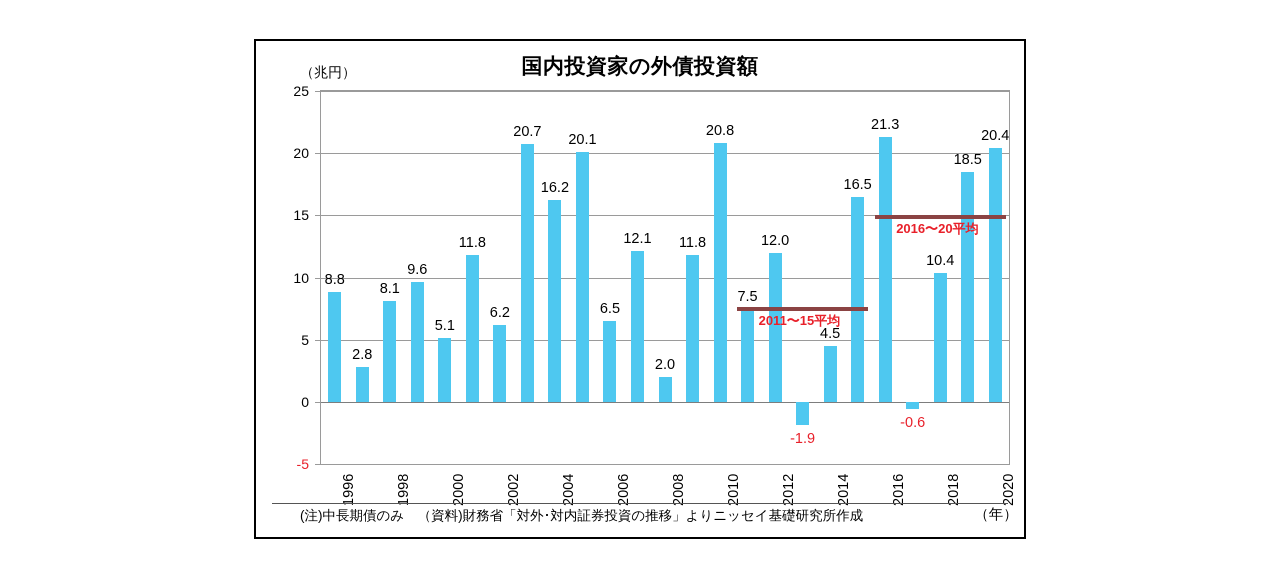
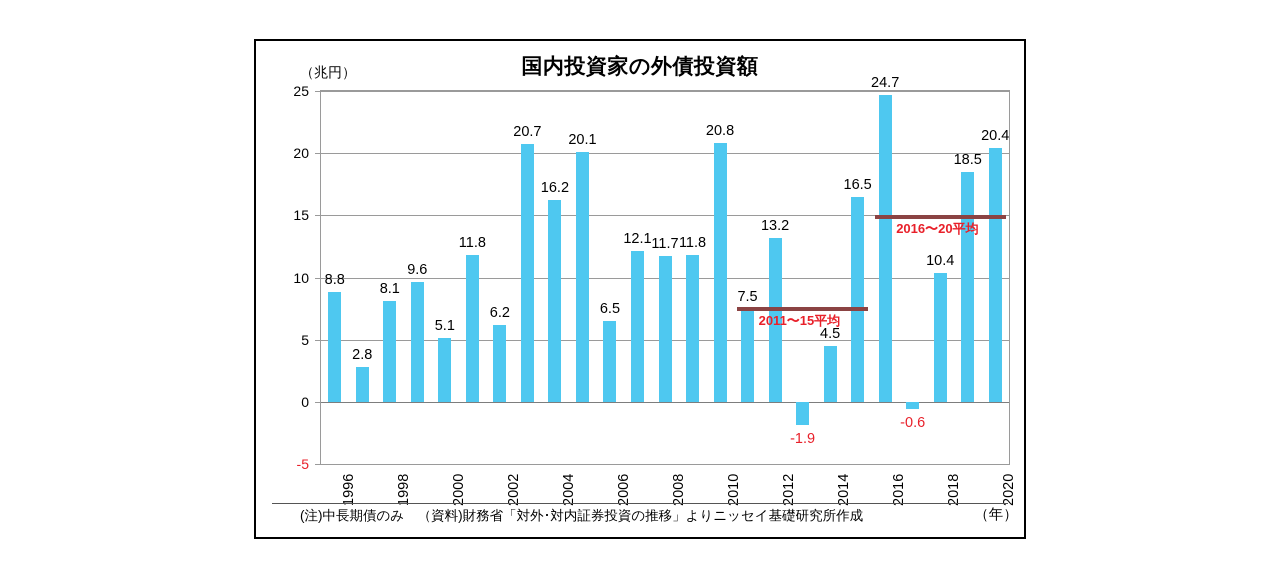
2008: 2.0 -> 11.7
2012: 12.0 -> 13.2
2016: 21.3 -> 24.7
